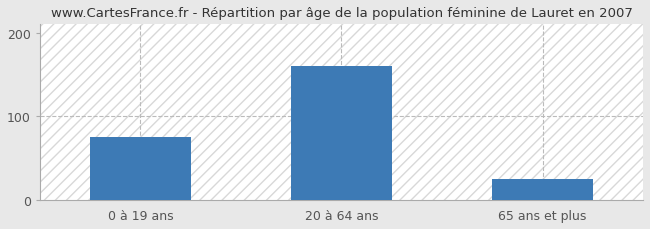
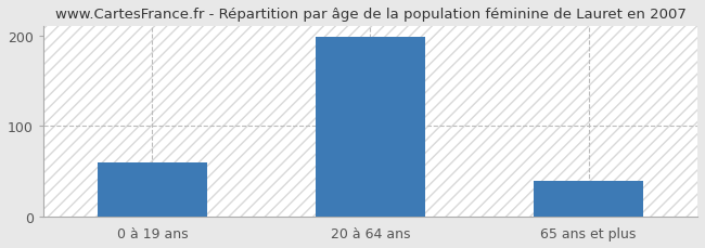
0 à 19 ans: 75 -> 60
20 à 64 ans: 160 -> 198
65 ans et plus: 25 -> 40
